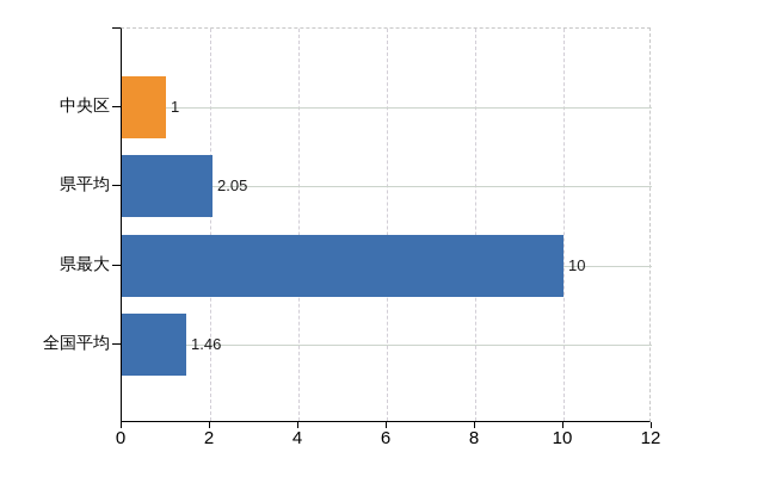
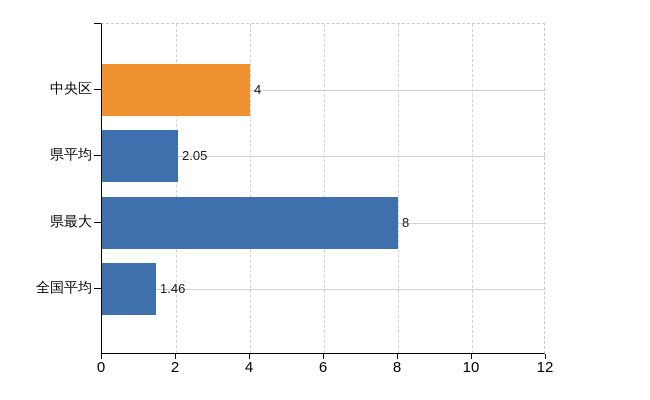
中央区: 1 -> 4
県最大: 10 -> 8
